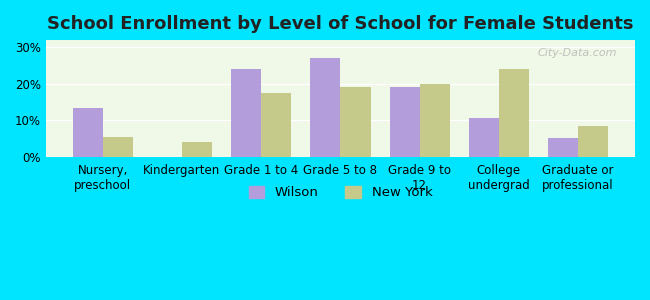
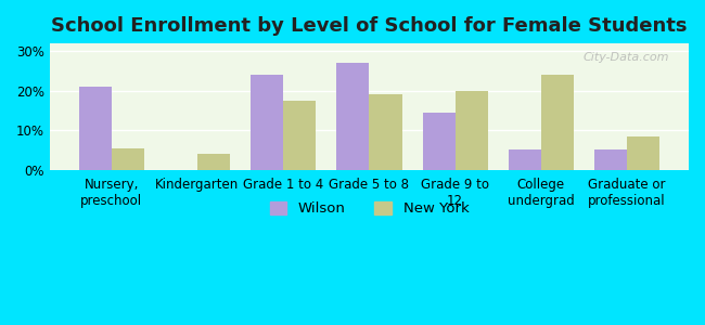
Wilson/Nursery, preschool: 13.5% -> 21.0%
Wilson/Grade 9 to 12: 19.0% -> 14.5%
Wilson/College undergrad: 10.5% -> 5.0%
